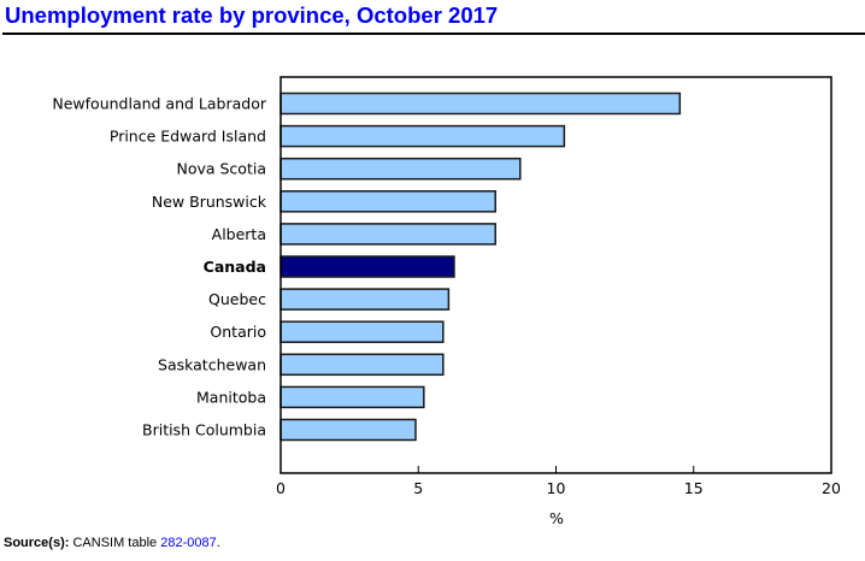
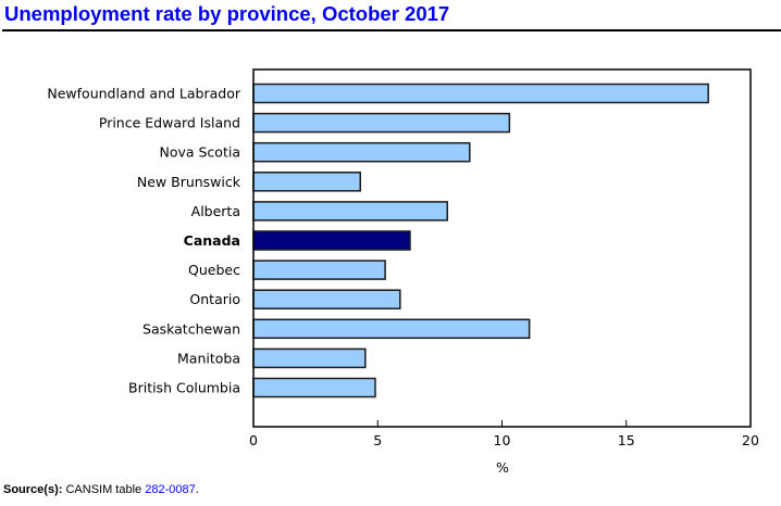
Newfoundland and Labrador: 14.5 -> 18.3
New Brunswick: 7.8 -> 4.3
Quebec: 6.1 -> 5.3
Saskatchewan: 5.9 -> 11.1
Manitoba: 5.2 -> 4.5
